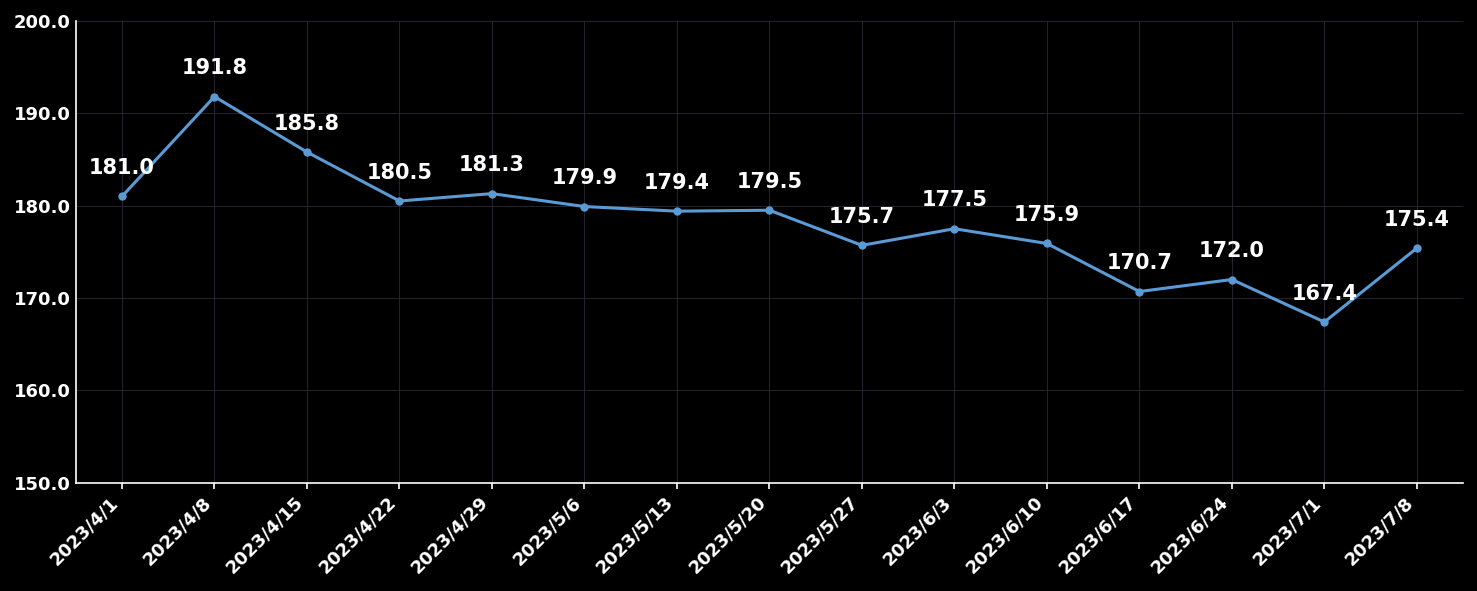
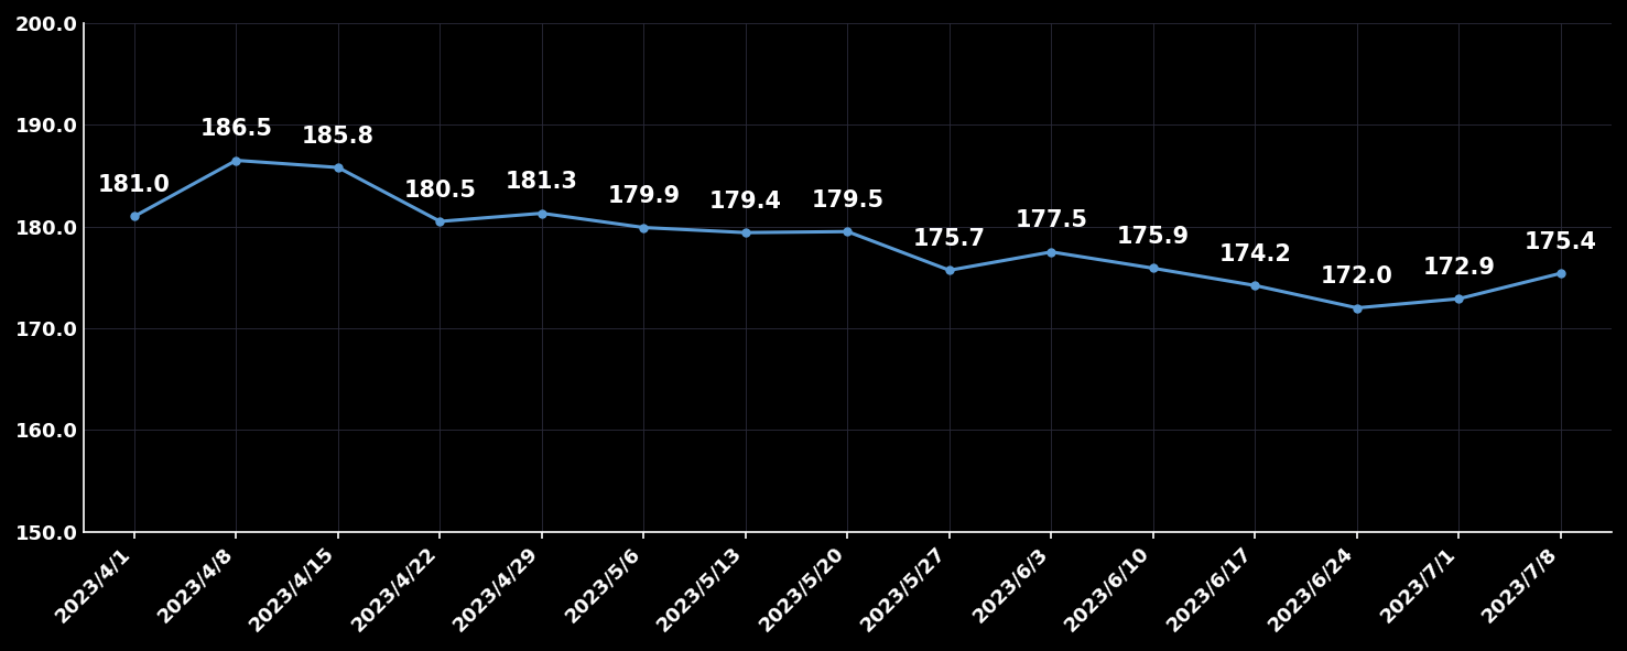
2023/4/8: 191.8 -> 186.5
2023/6/17: 170.7 -> 174.2
2023/7/1: 167.4 -> 172.9
